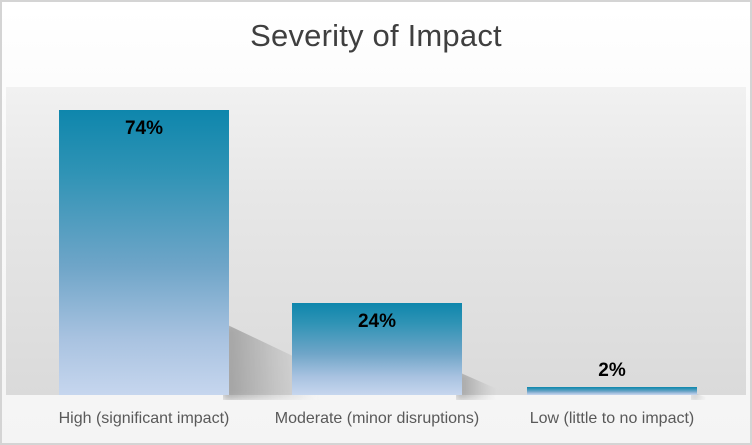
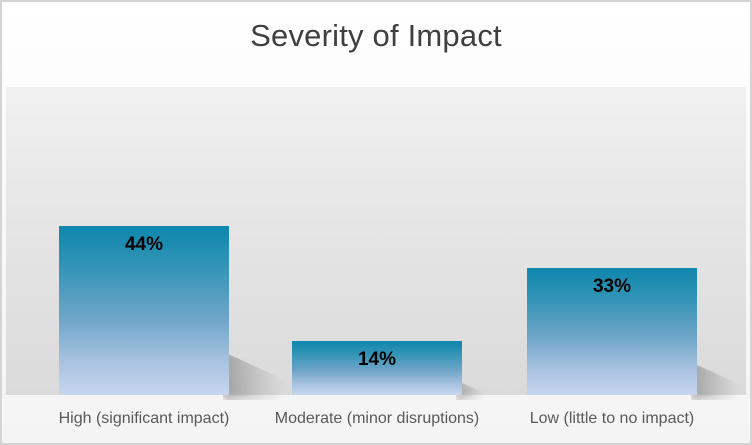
High (significant impact): 74% -> 44%
Moderate (minor disruptions): 24% -> 14%
Low (little to no impact): 2% -> 33%
